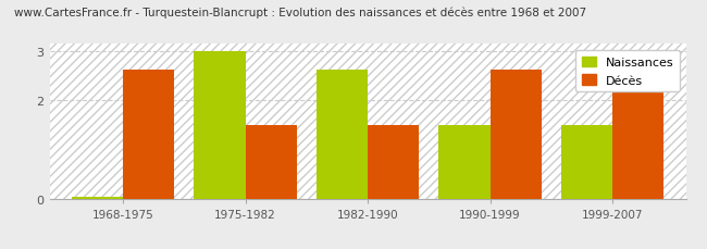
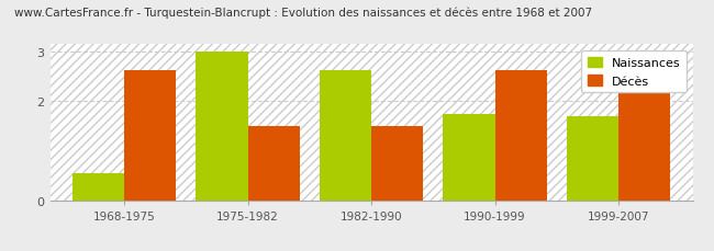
Naissances/1968-1975: 0.05 -> 0.55
Naissances/1990-1999: 1.50 -> 1.75
Naissances/1999-2007: 1.50 -> 1.70
